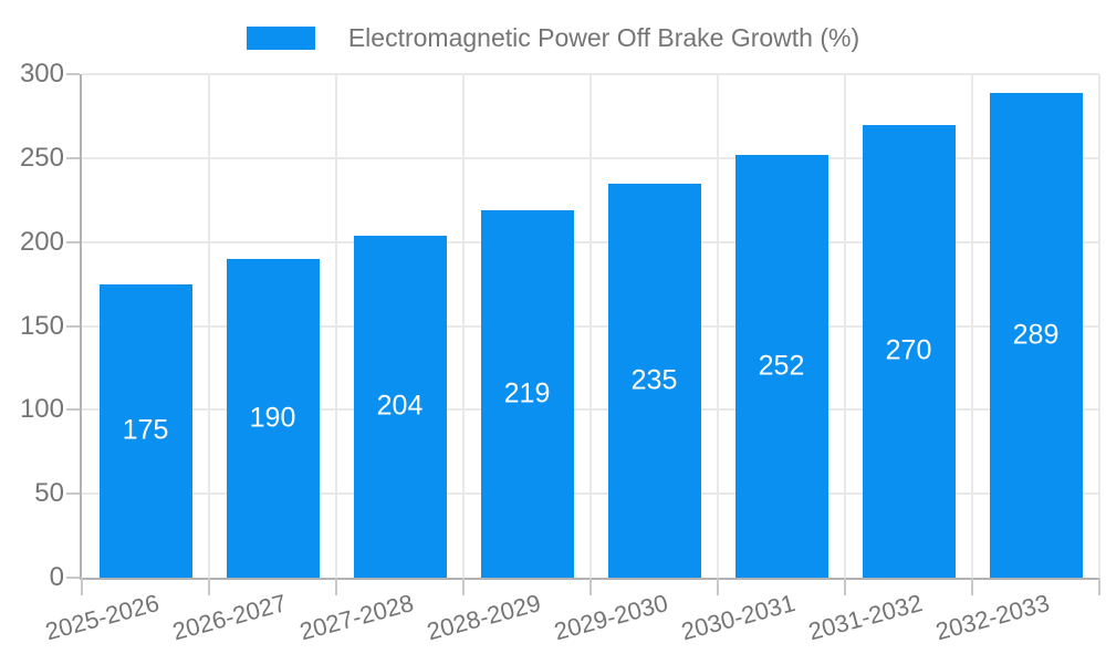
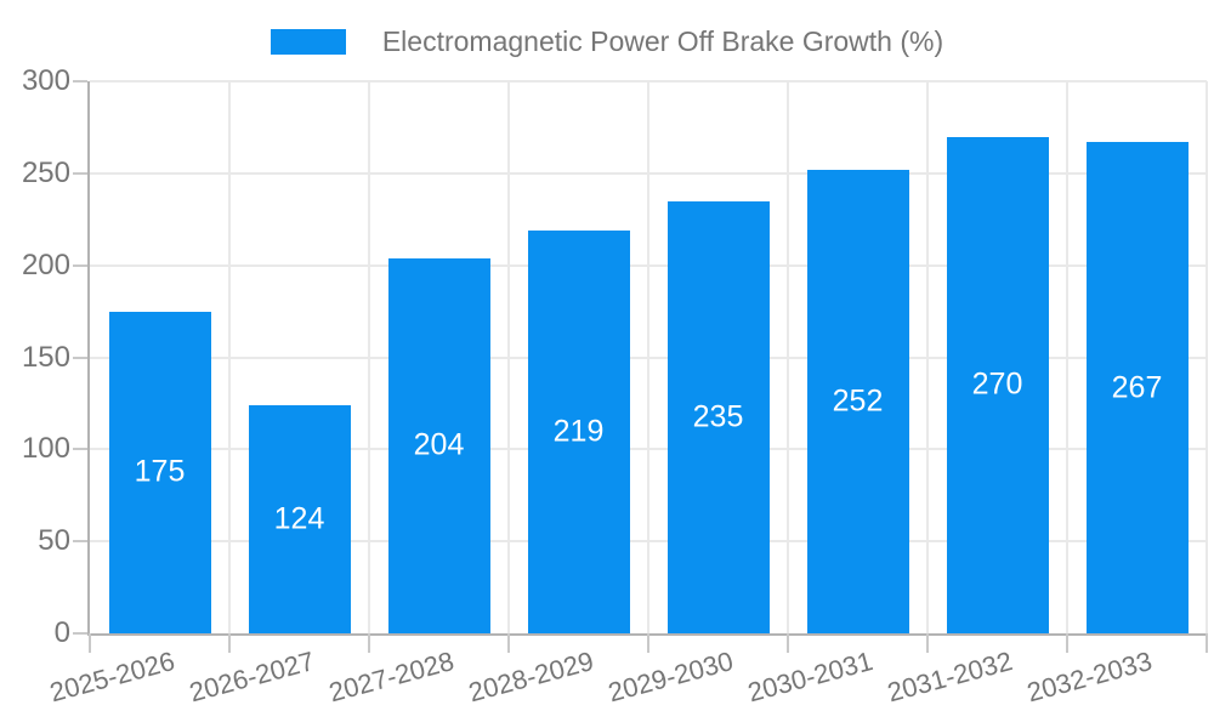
2026-2027: 190 -> 124
2032-2033: 289 -> 267
